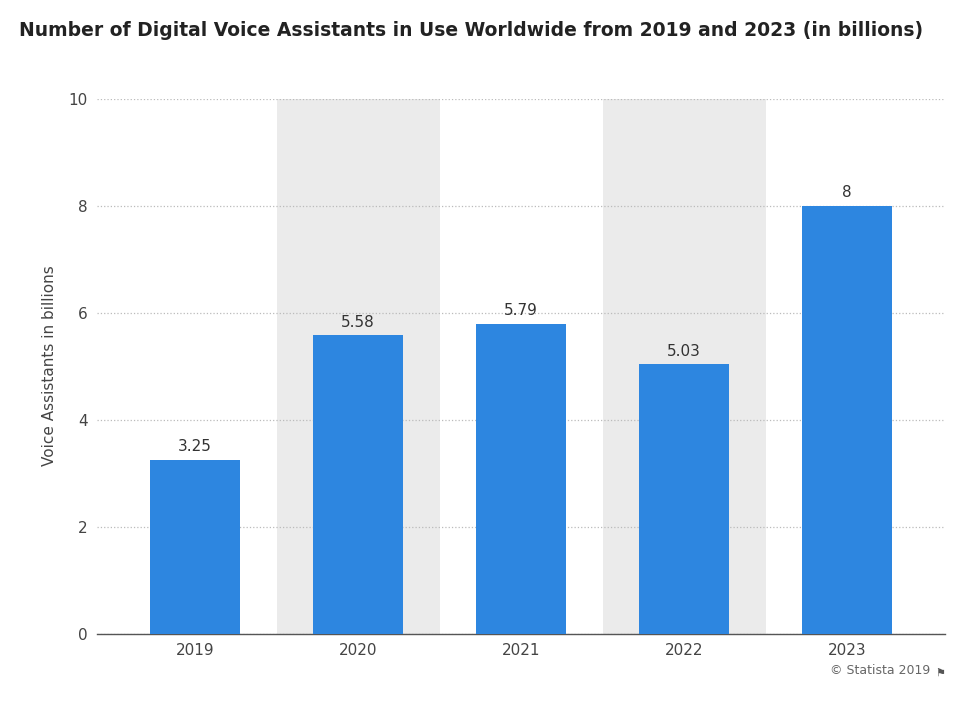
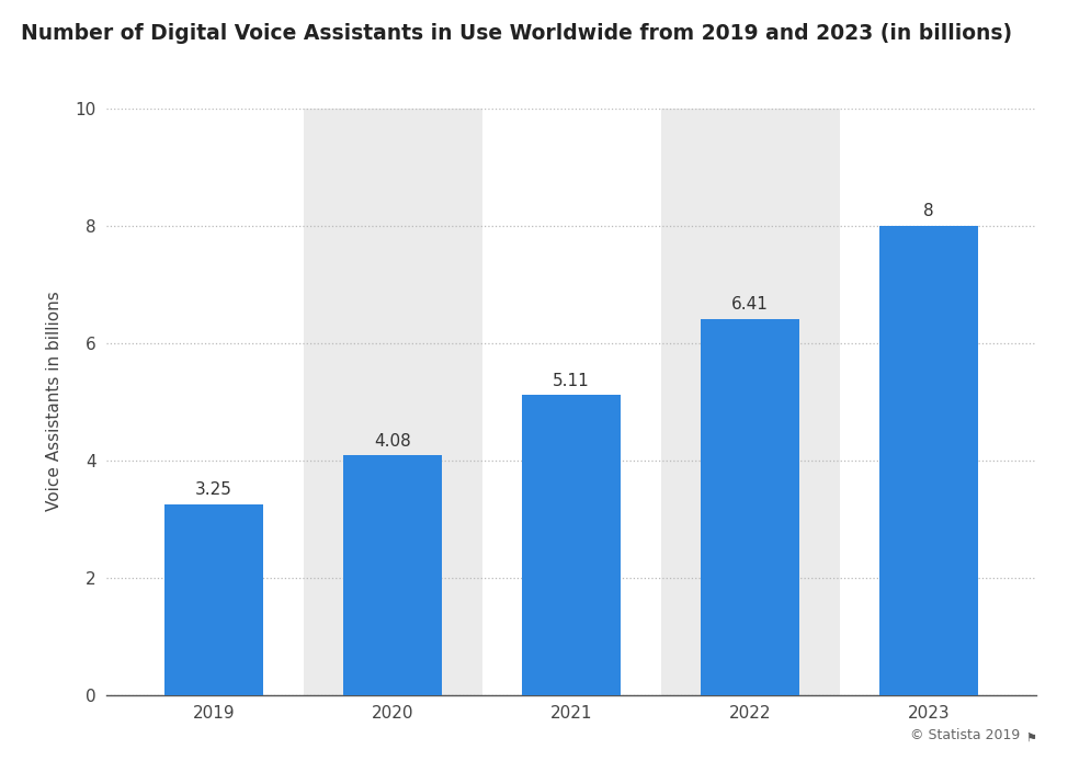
2020: 5.58 -> 4.08
2021: 5.79 -> 5.11
2022: 5.03 -> 6.41
